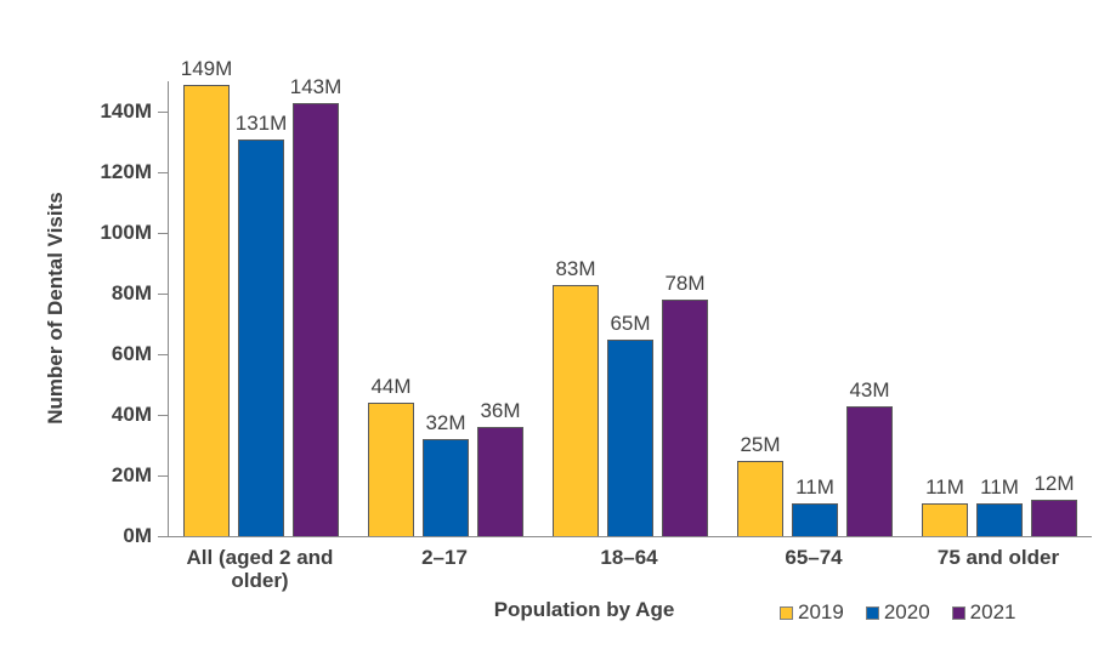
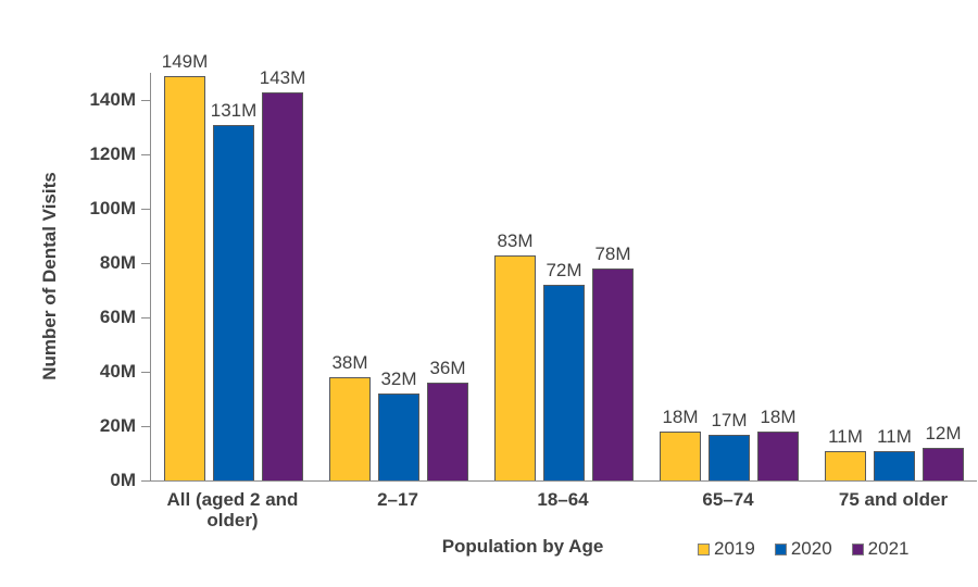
2019/2–17: 44M -> 38M
2020/18–64: 65M -> 72M
2019/65–74: 25M -> 18M
2020/65–74: 11M -> 17M
2021/65–74: 43M -> 18M
